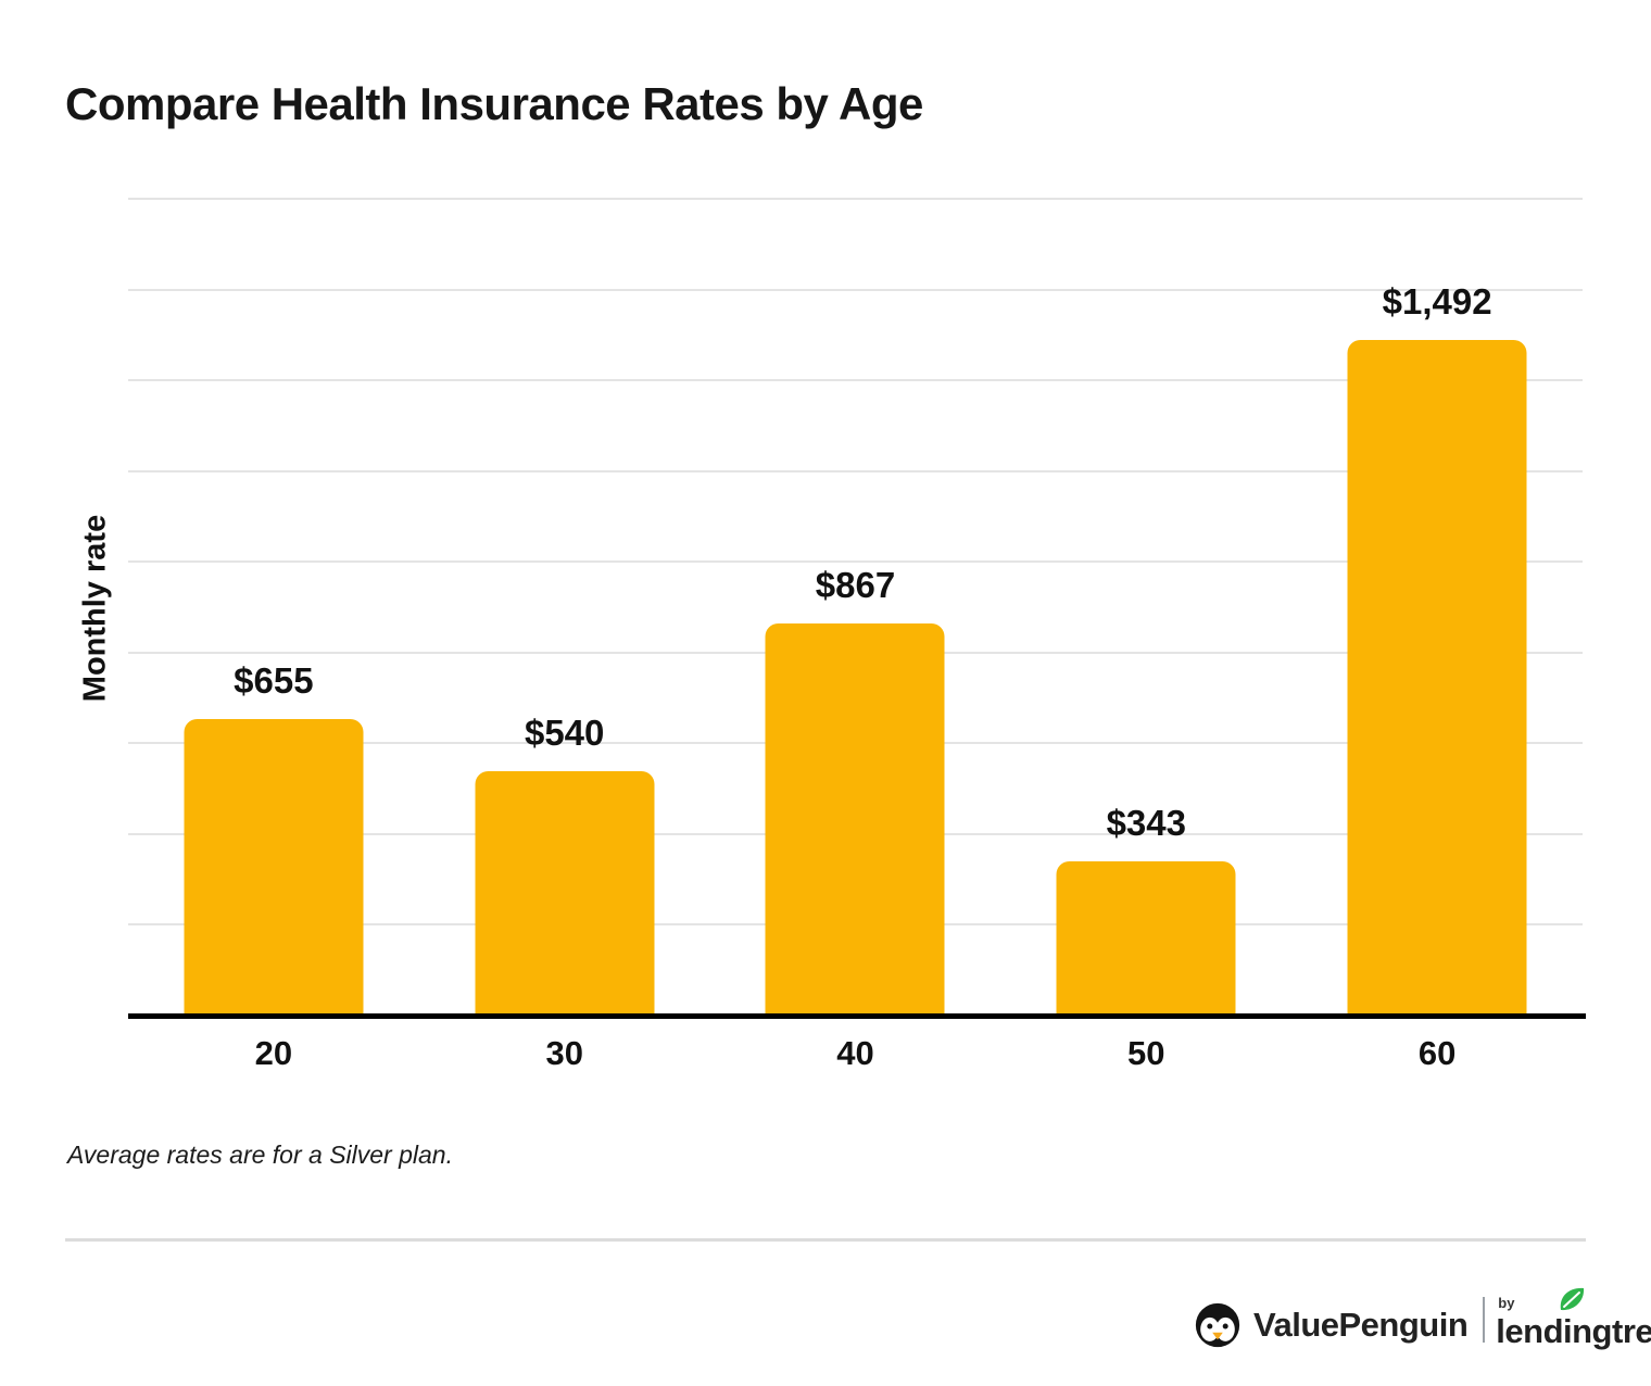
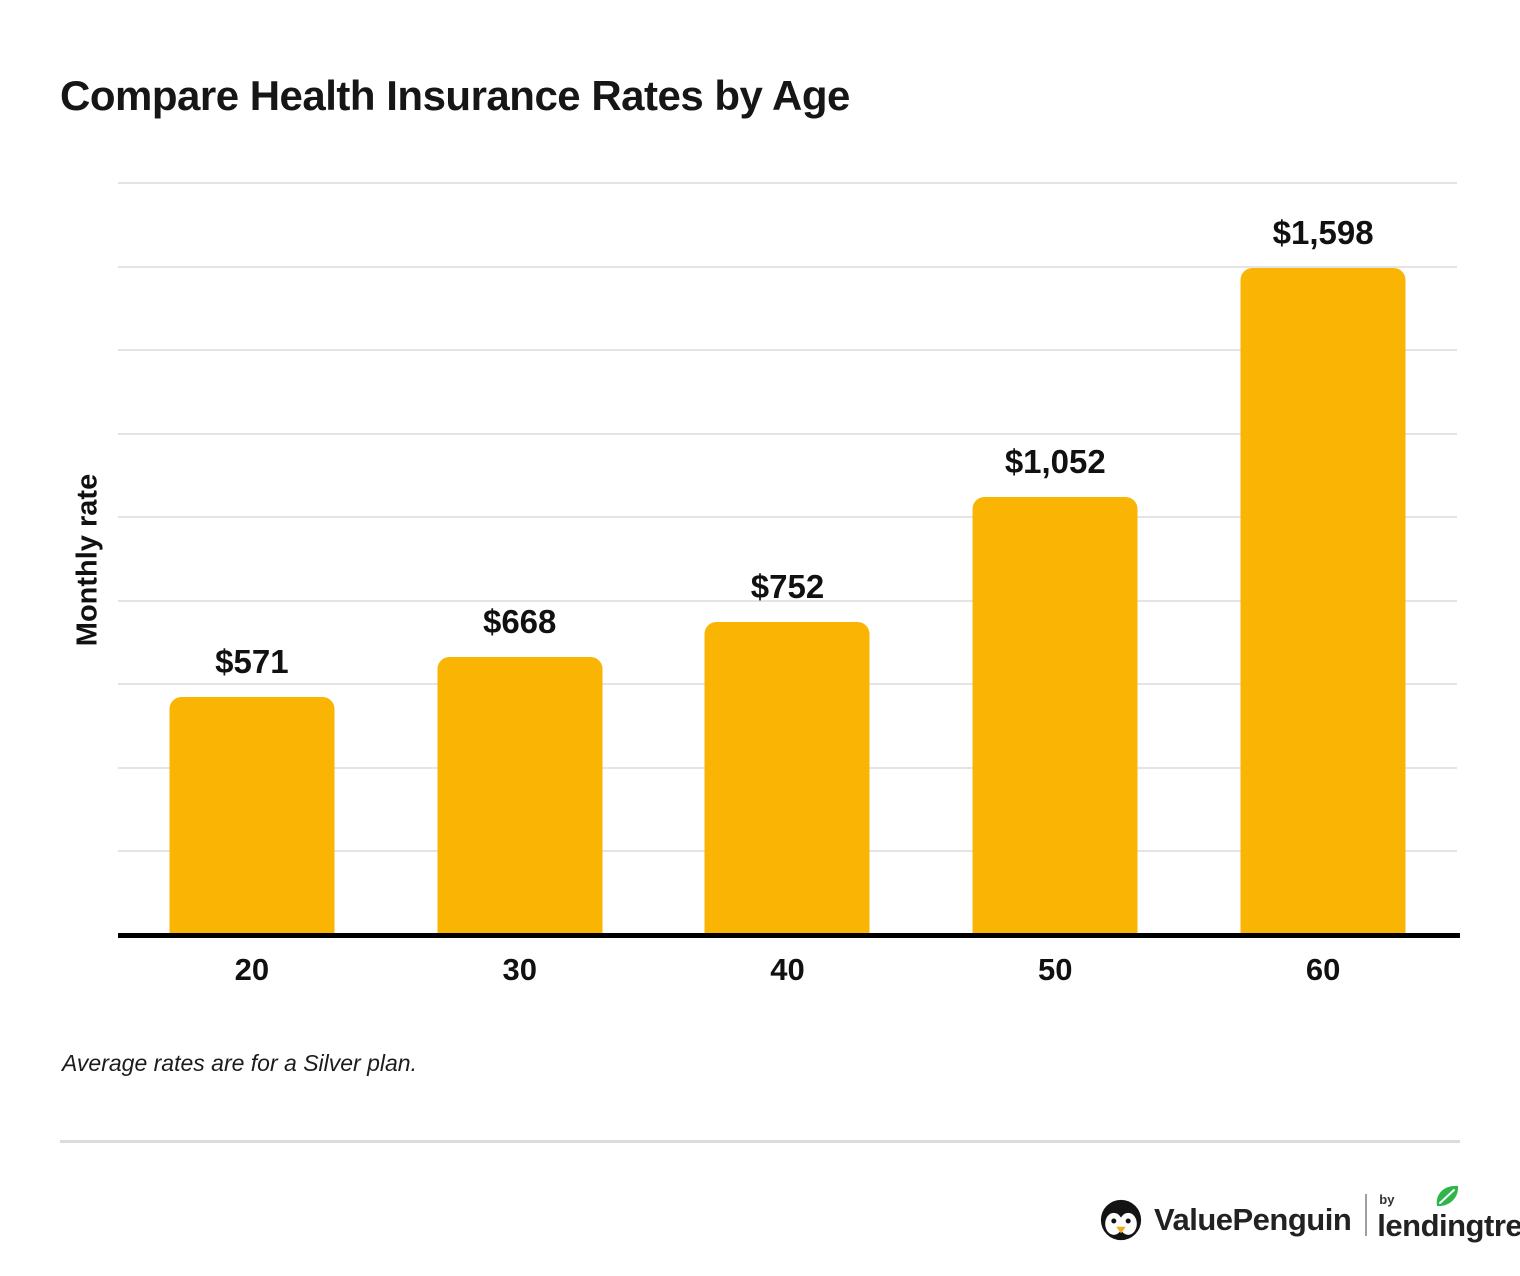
20: $655 -> $571
30: $540 -> $668
40: $867 -> $752
50: $343 -> $1,052
60: $1,492 -> $1,598
